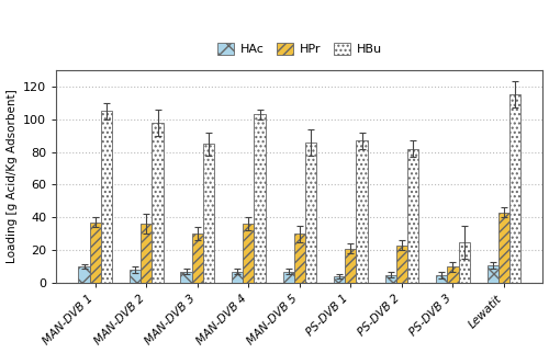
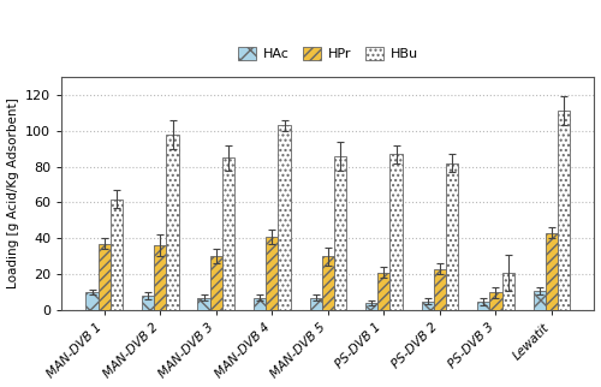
HBu/MAN-DVB 1: 105 -> 62
HPr/MAN-DVB 4: 36 -> 41
HBu/PS-DVB 3: 25 -> 21
HBu/Lewatit: 115 -> 111
